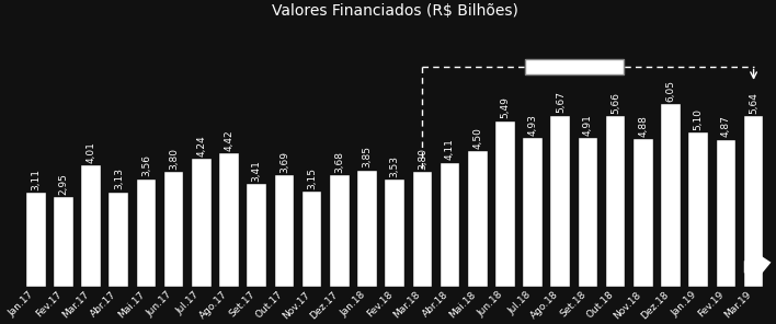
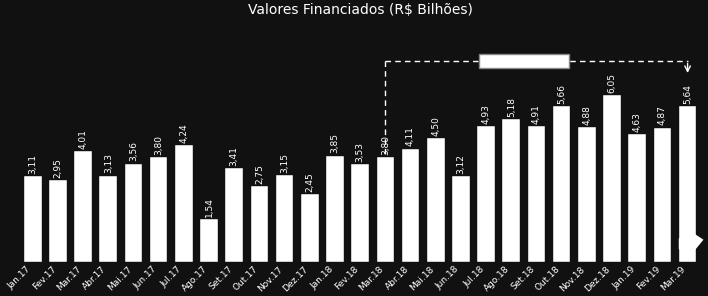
Ago.17: 4,42 -> 1,54
Out.17: 3,69 -> 2,75
Dez.17: 3,68 -> 2,45
Jun.18: 5,49 -> 3,12
Ago.18: 5,67 -> 5,18
Jan.19: 5,10 -> 4,63
